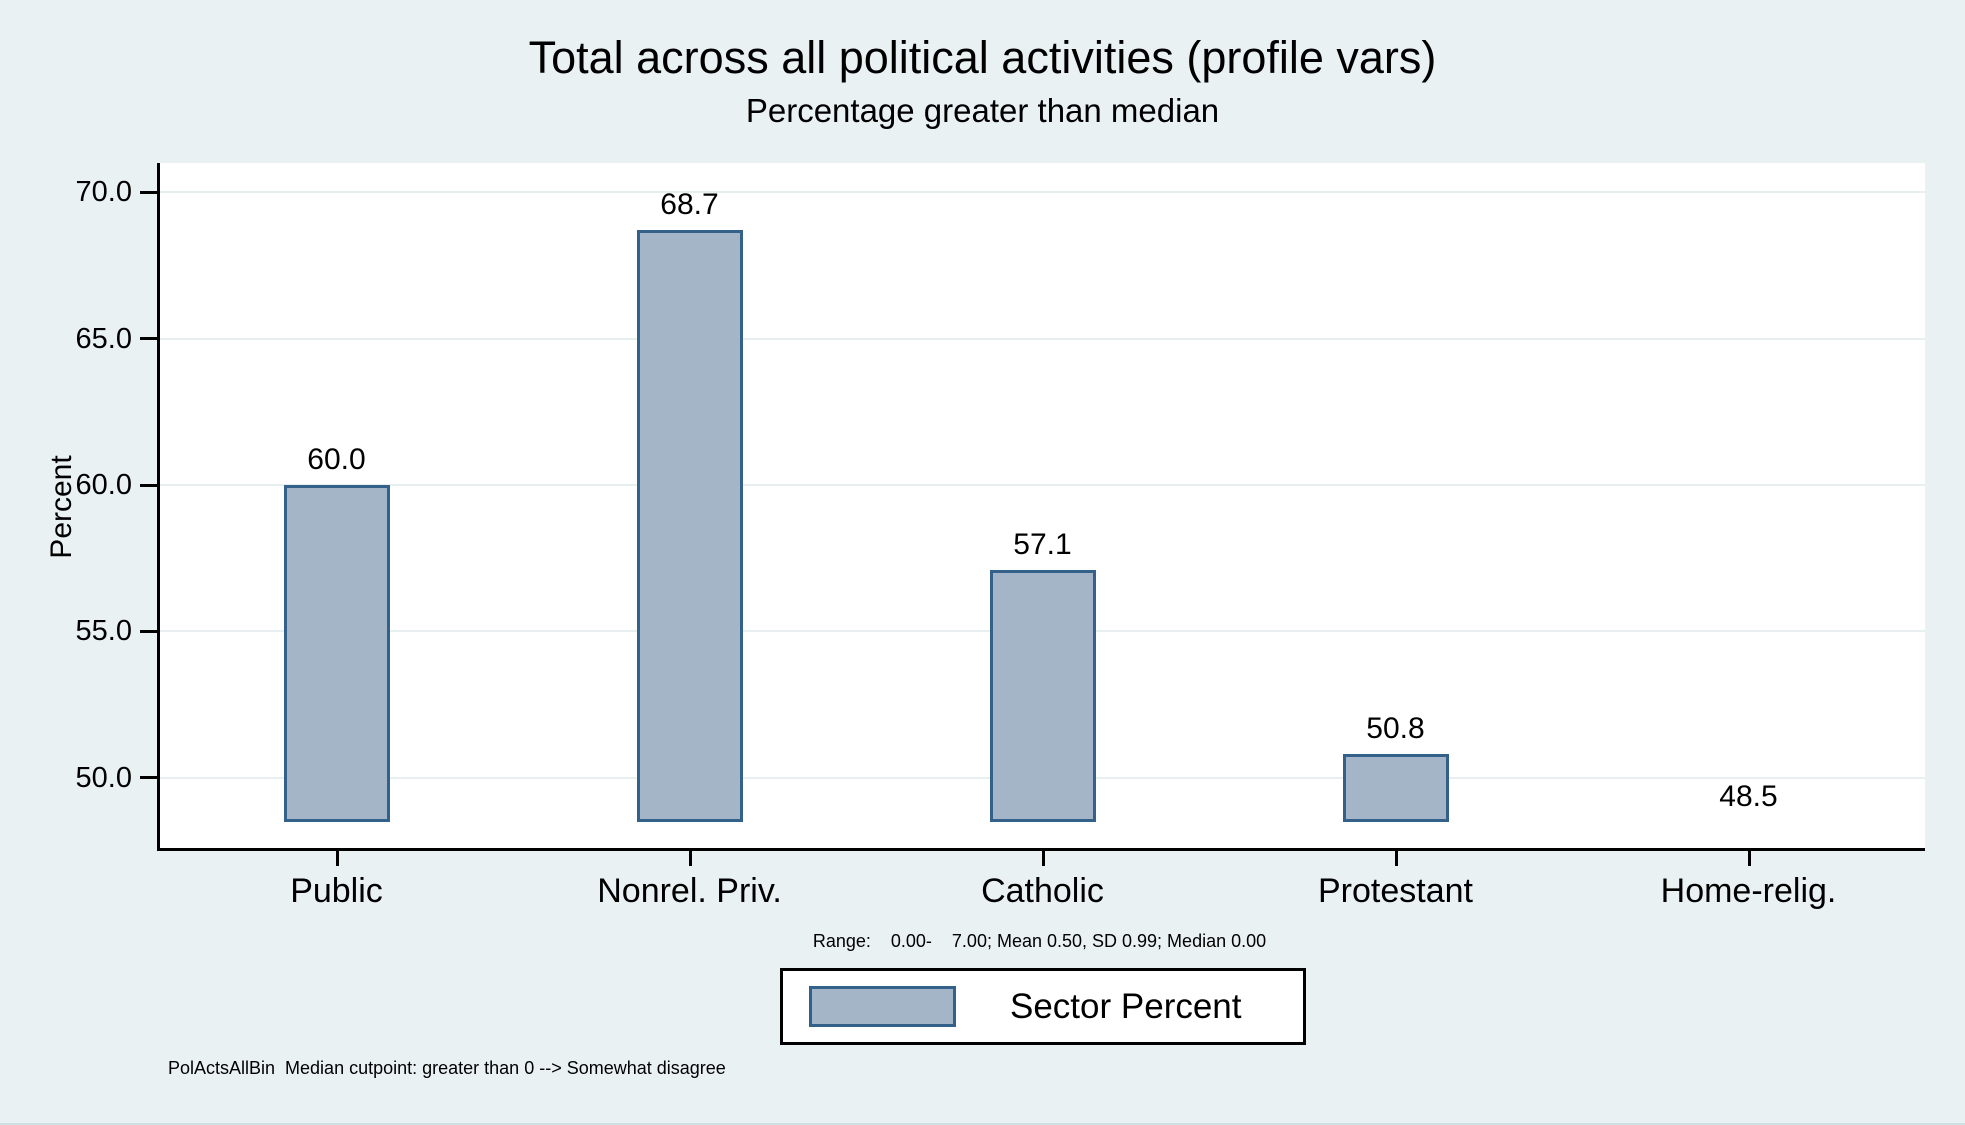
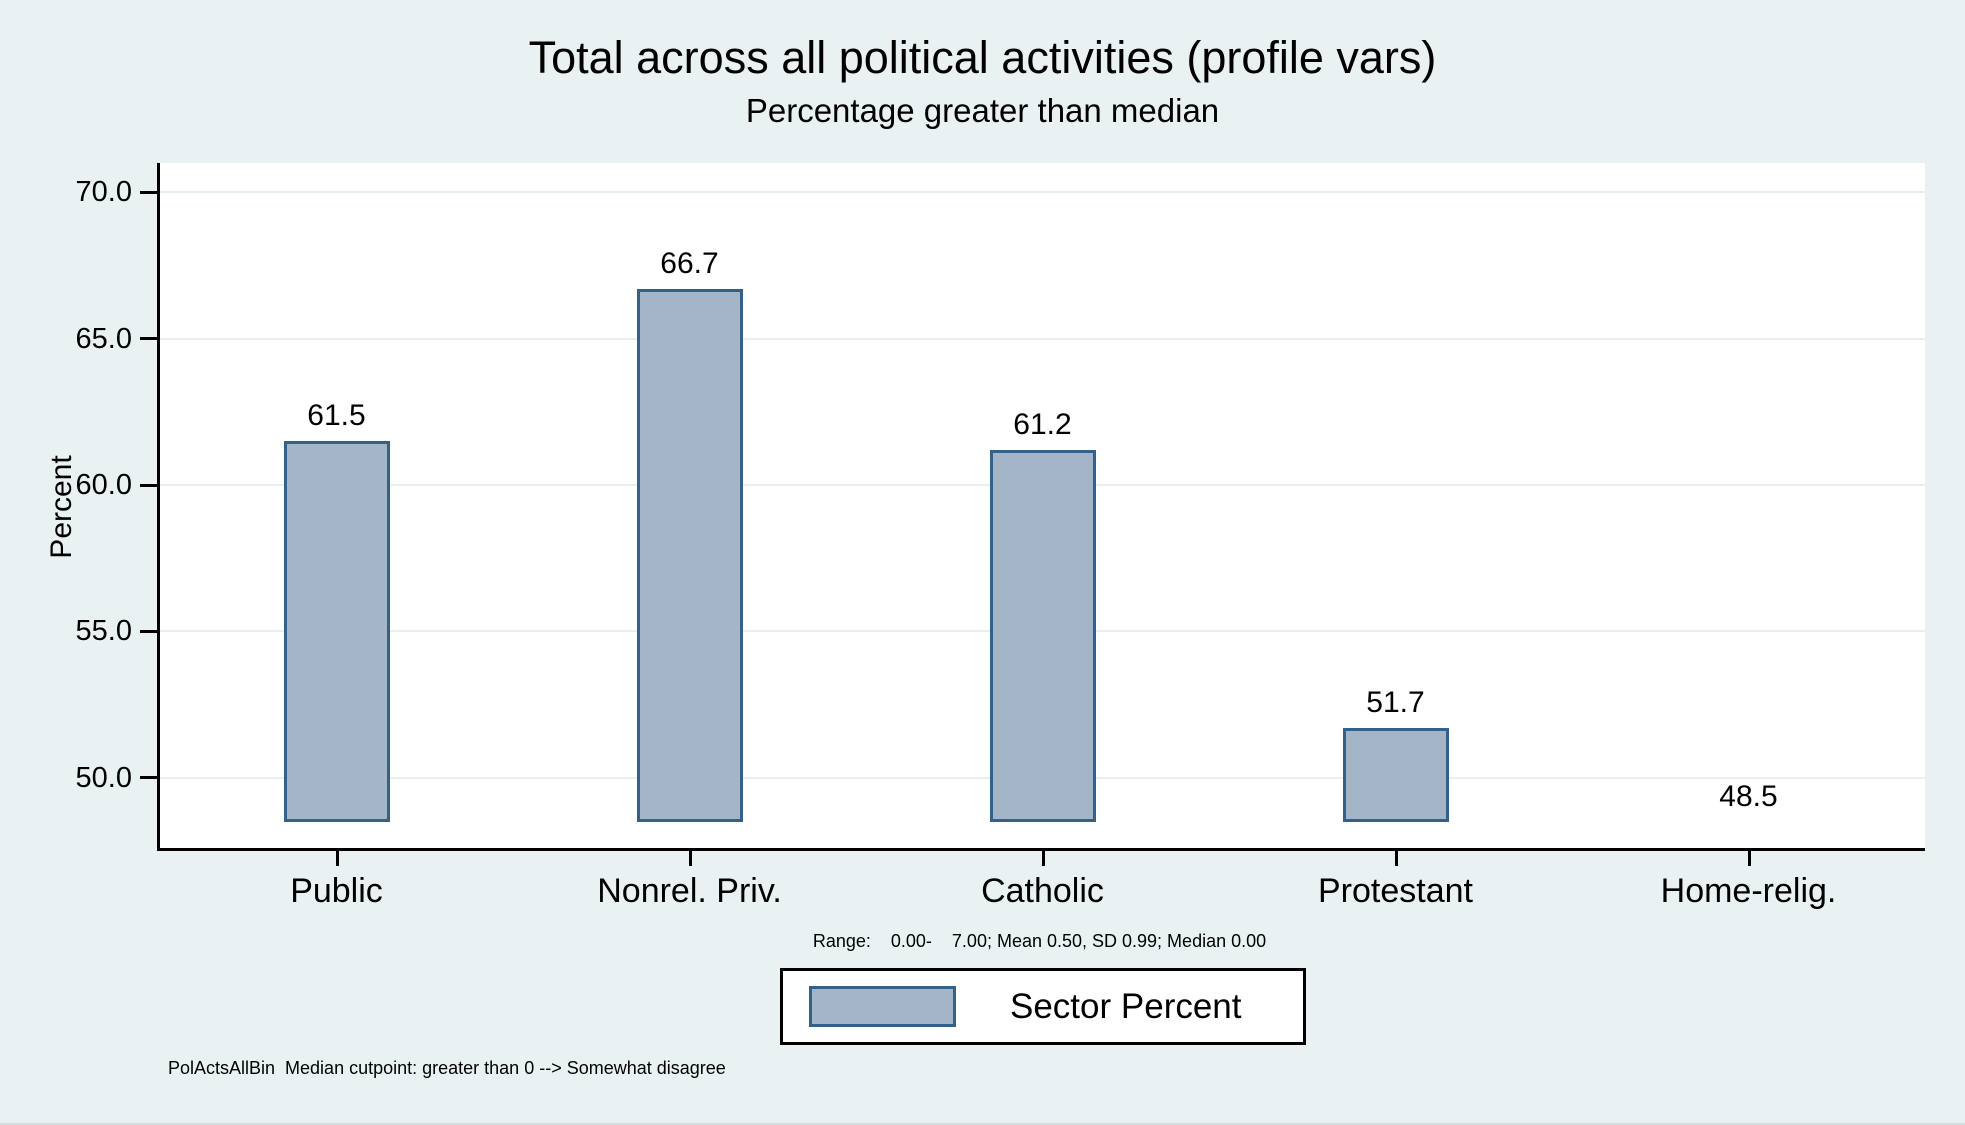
Public: 60.0 -> 61.5
Nonrel. Priv.: 68.7 -> 66.7
Catholic: 57.1 -> 61.2
Protestant: 50.8 -> 51.7
